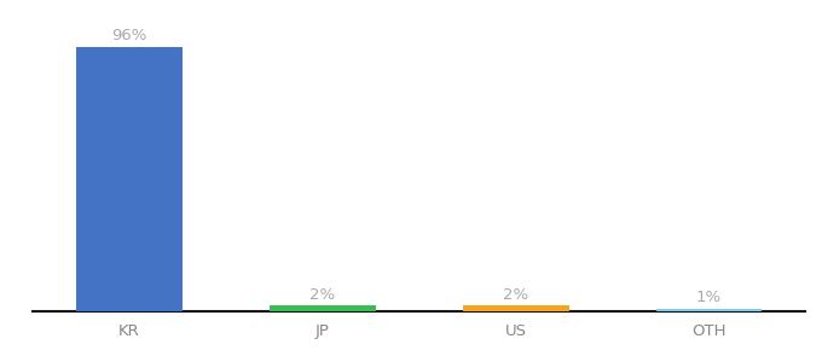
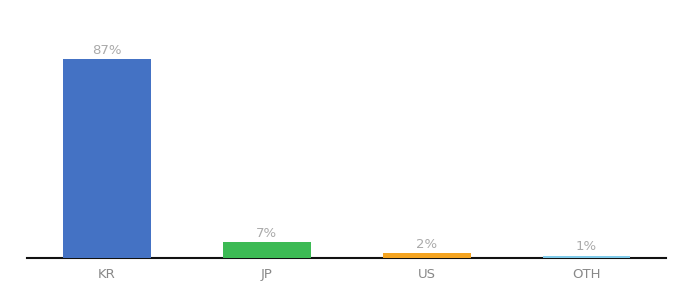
KR: 96% -> 87%
JP: 2% -> 7%
